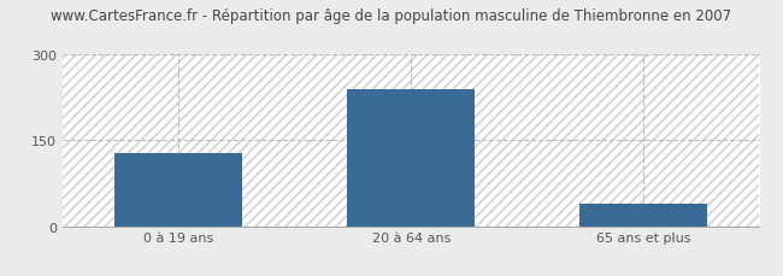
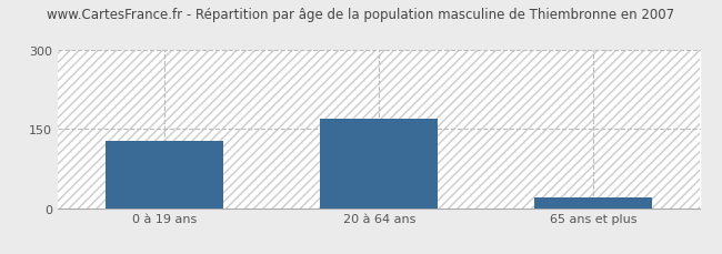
20 à 64 ans: 240 -> 170
65 ans et plus: 40 -> 20
